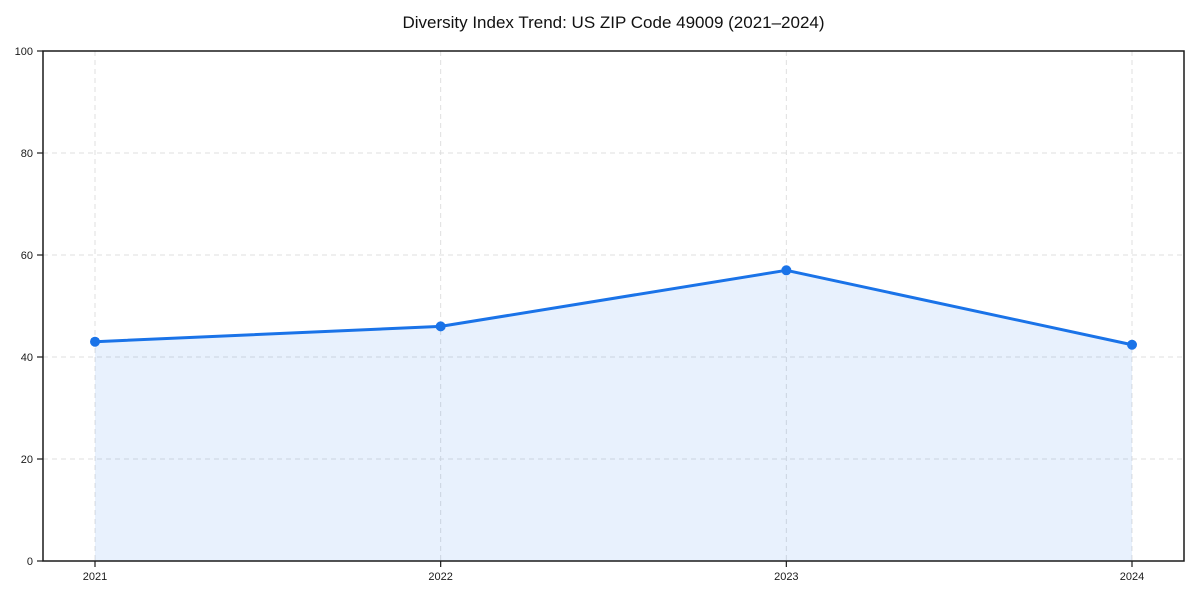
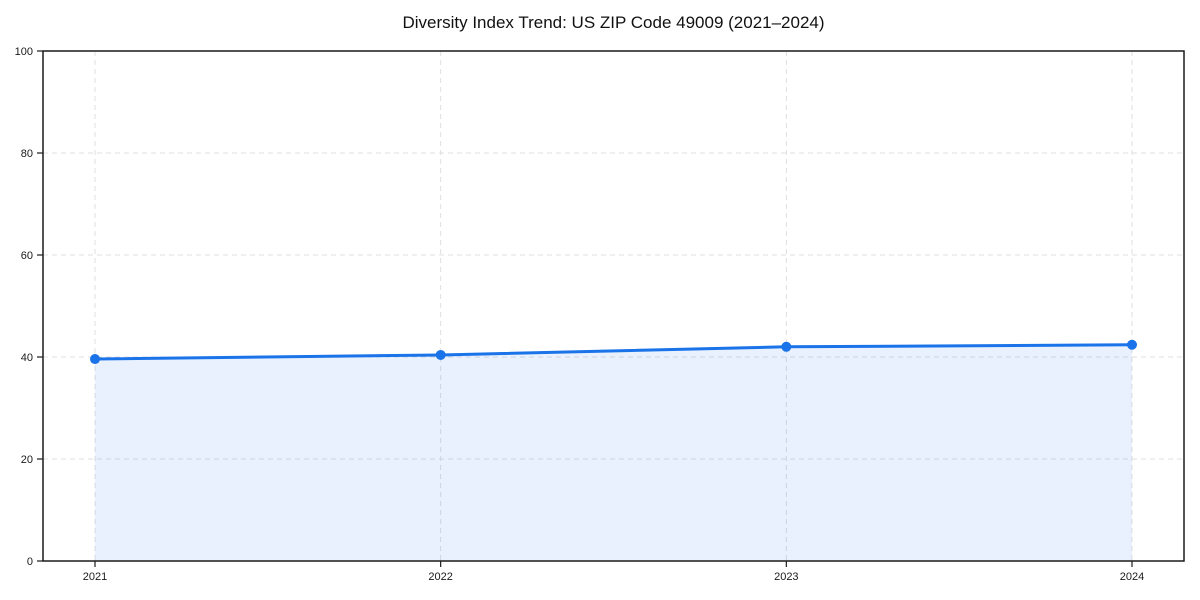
2021: 43 -> 40
2022: 46 -> 40
2023: 57 -> 42
